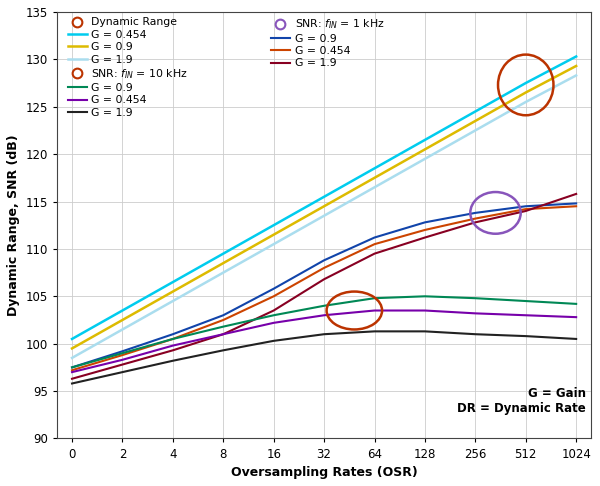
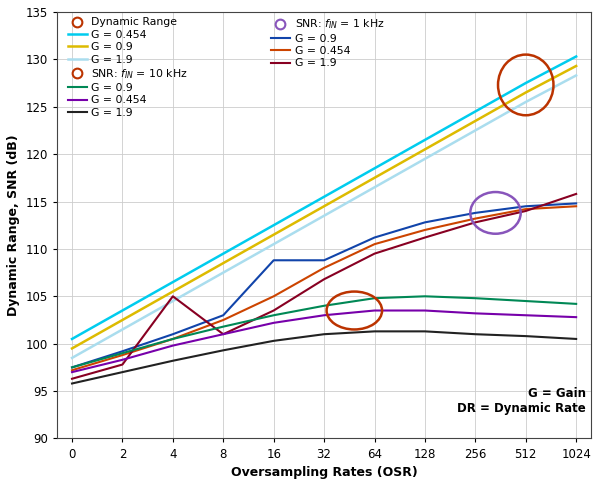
G = 1.9/4: 99.3 -> 105.0
G = 0.9/16: 105.8 -> 108.8
